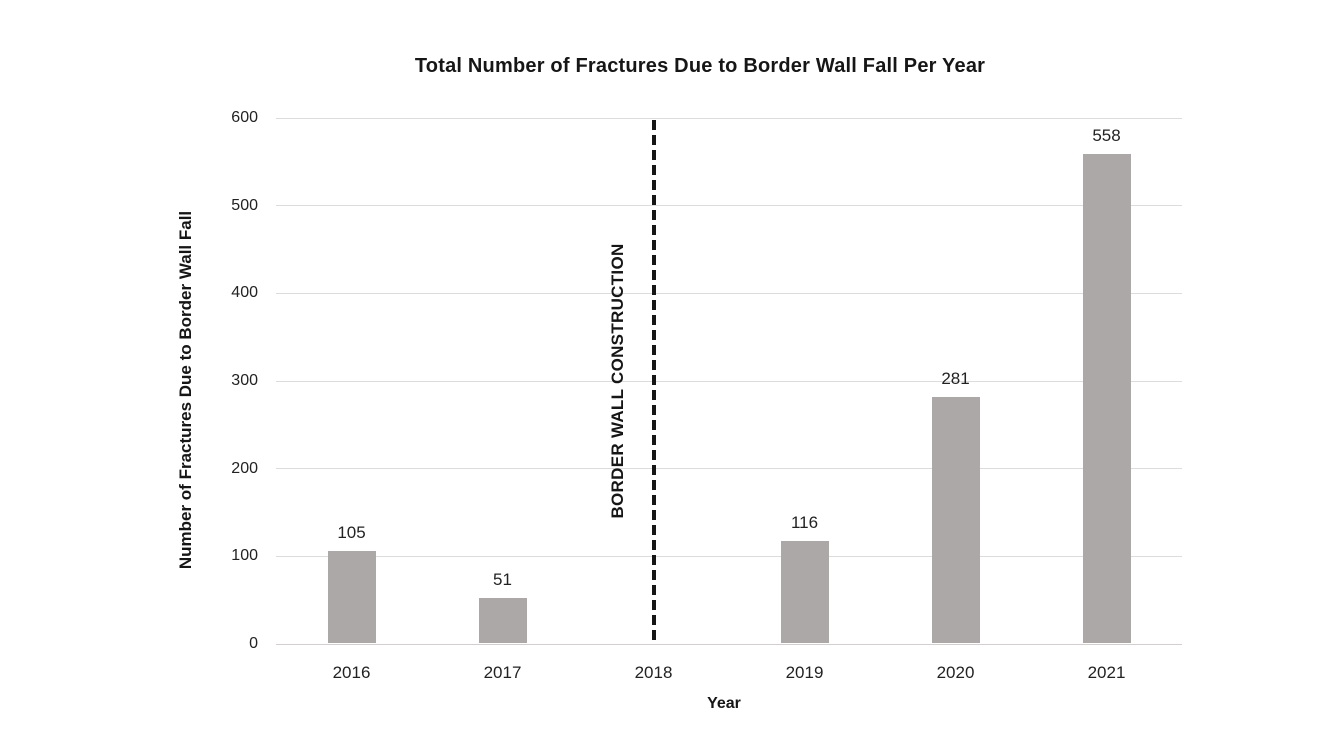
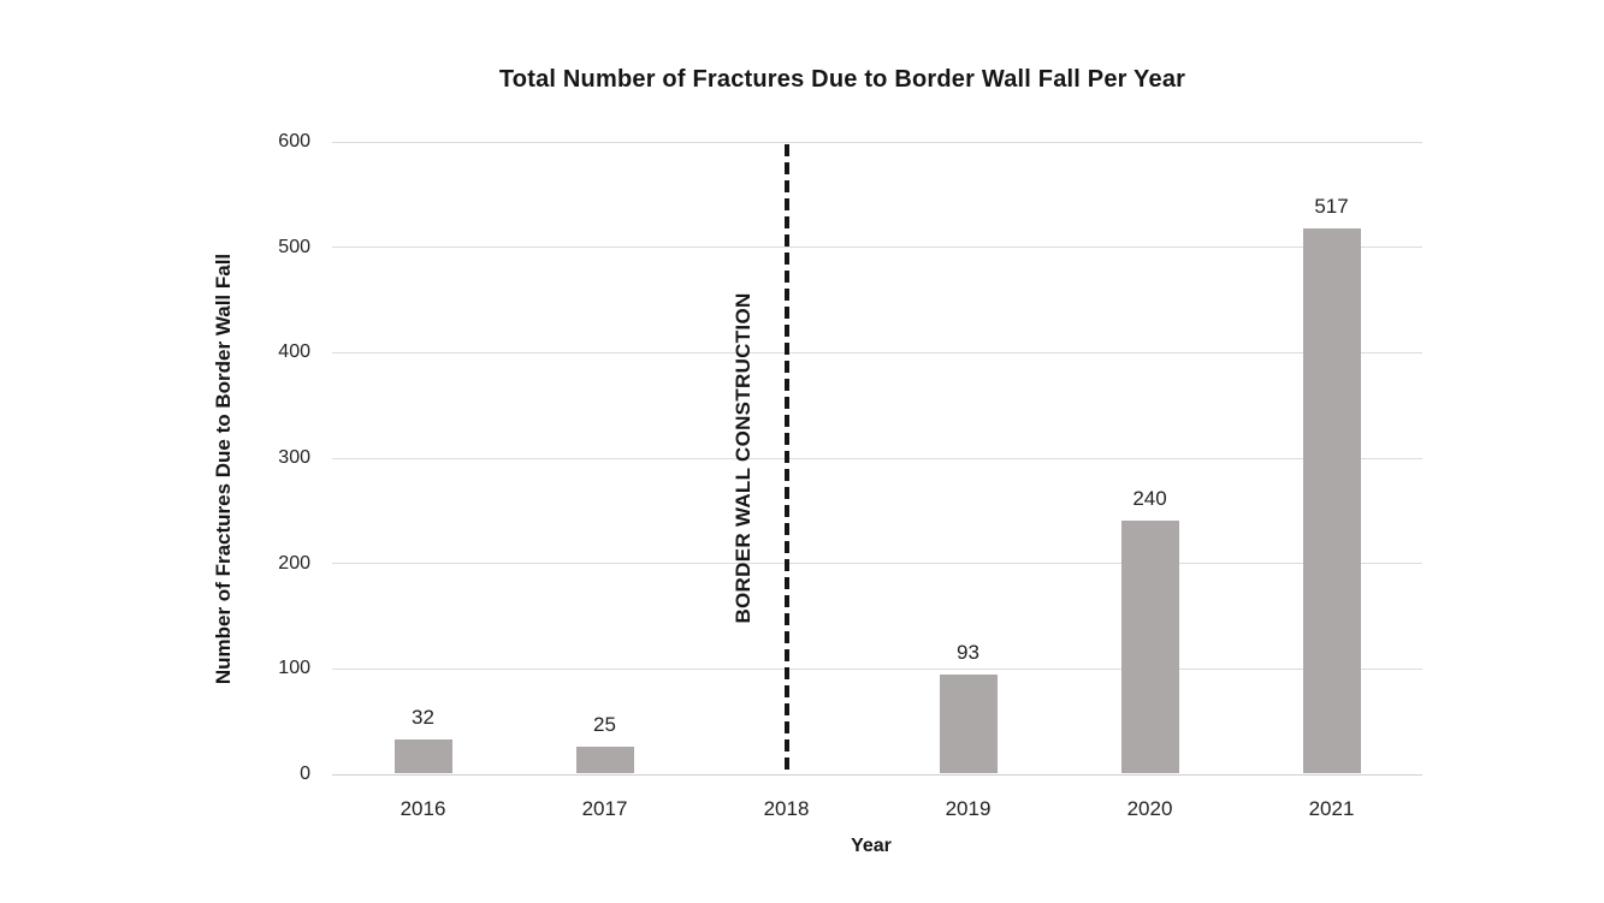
2016: 105 -> 32
2017: 51 -> 25
2019: 116 -> 93
2020: 281 -> 240
2021: 558 -> 517
